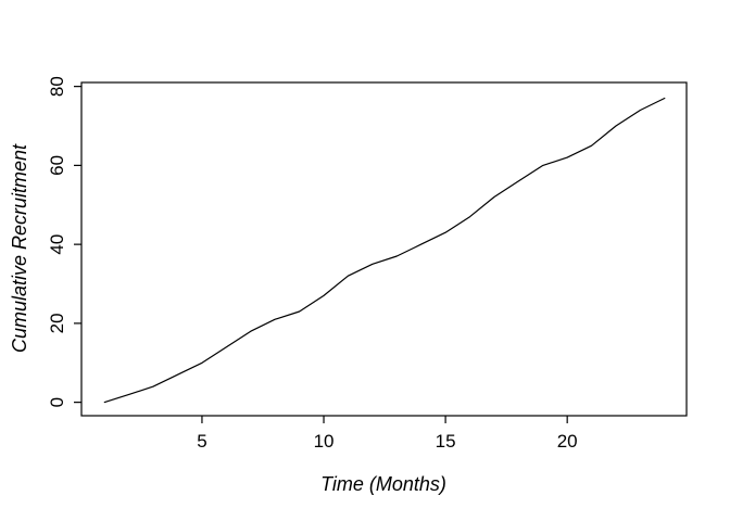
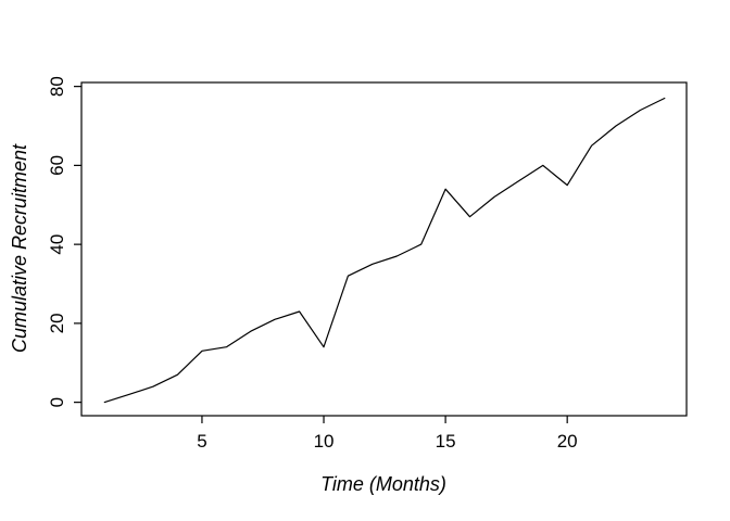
5: 10 -> 13
10: 27 -> 14
15: 43 -> 54
20: 62 -> 55
